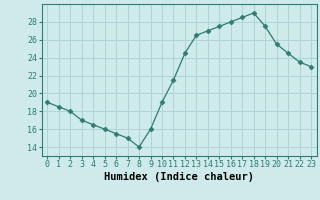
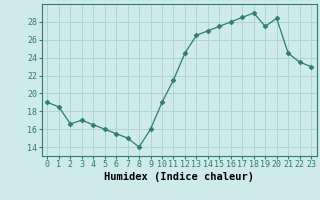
2: 18.0 -> 16.6
20: 25.5 -> 28.4
